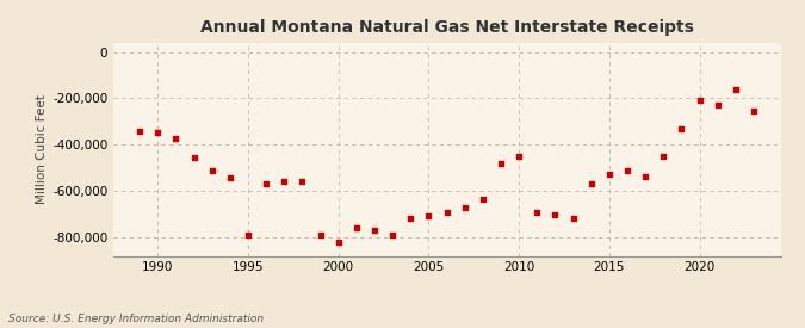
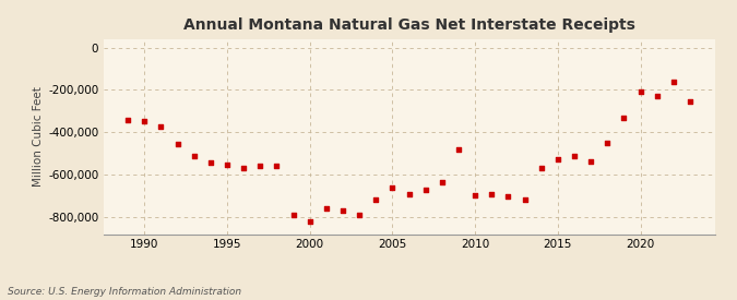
1995: -790,000 -> -560,000
2005: -710,000 -> -660,000
2010: -450,000 -> -700,000
